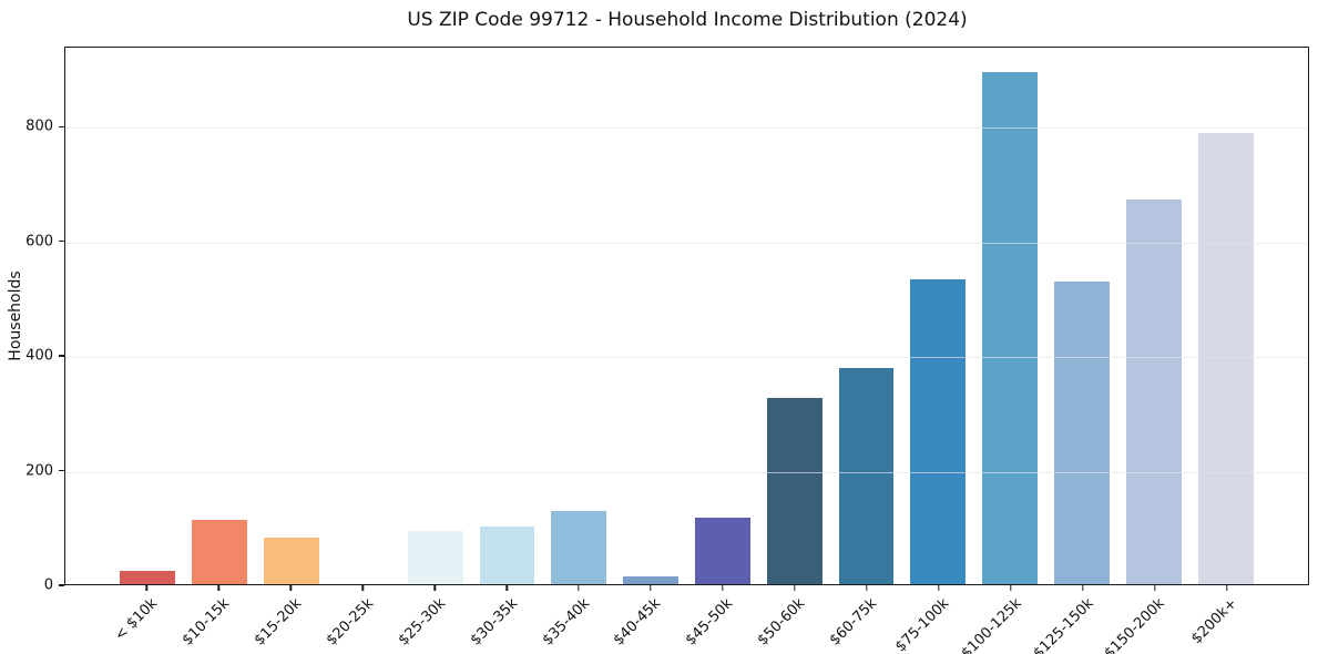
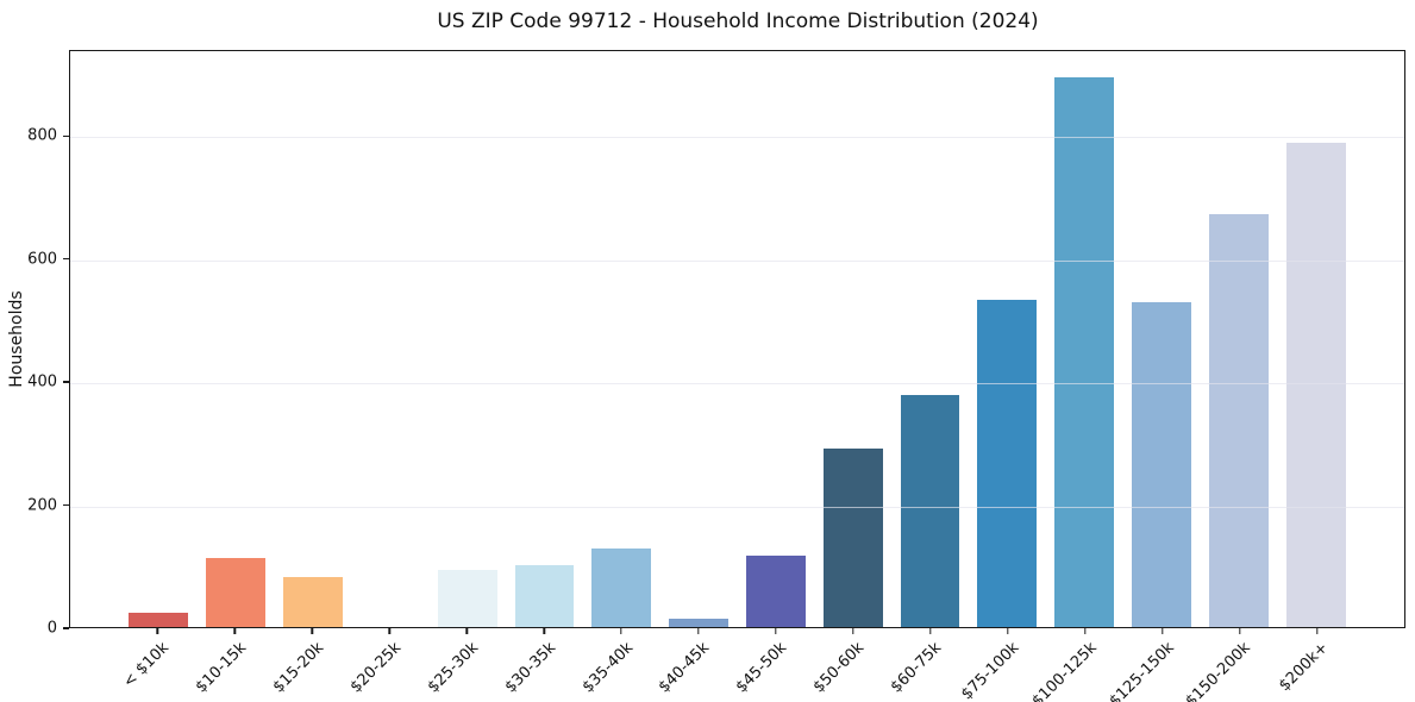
$50-60k: 320 -> 290
